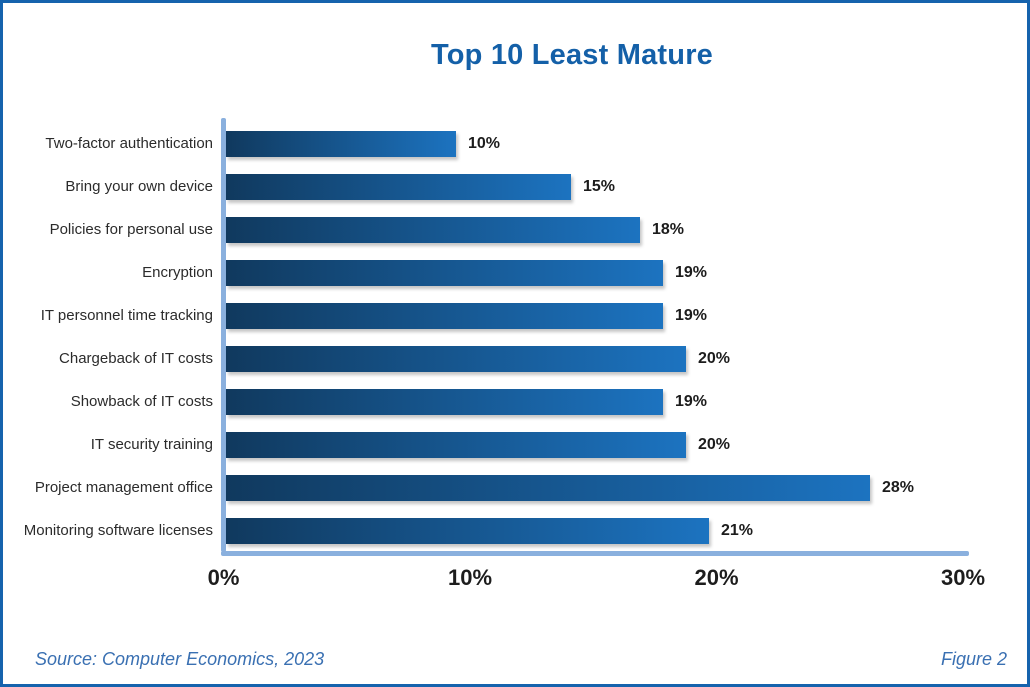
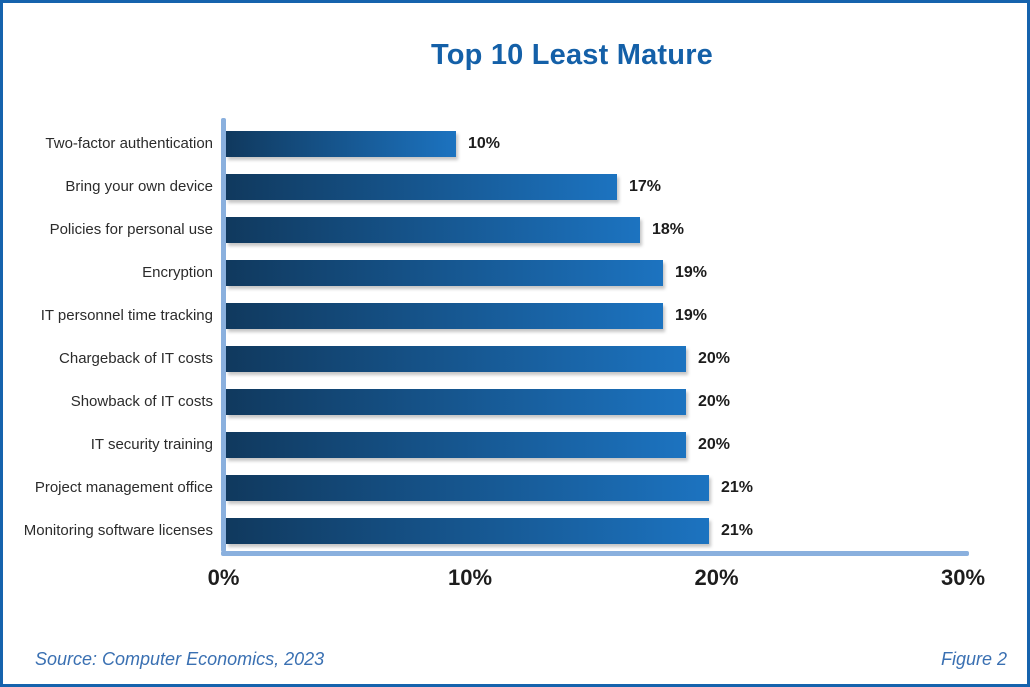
Bring your own device: 15% -> 17%
Showback of IT costs: 19% -> 20%
Project management office: 28% -> 21%
